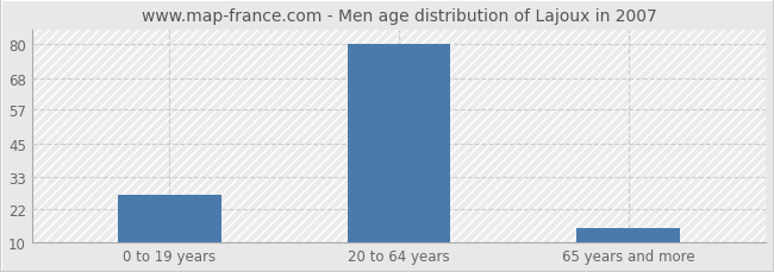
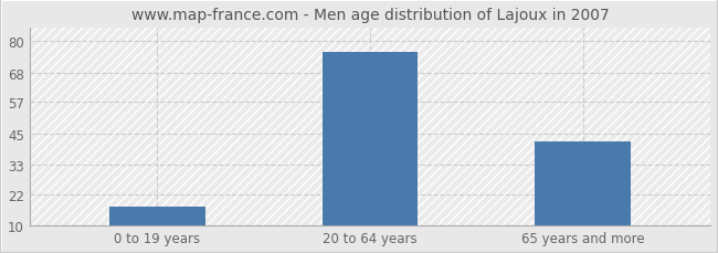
0 to 19 years: 27 -> 17
20 to 64 years: 80 -> 76
65 years and more: 15 -> 42
